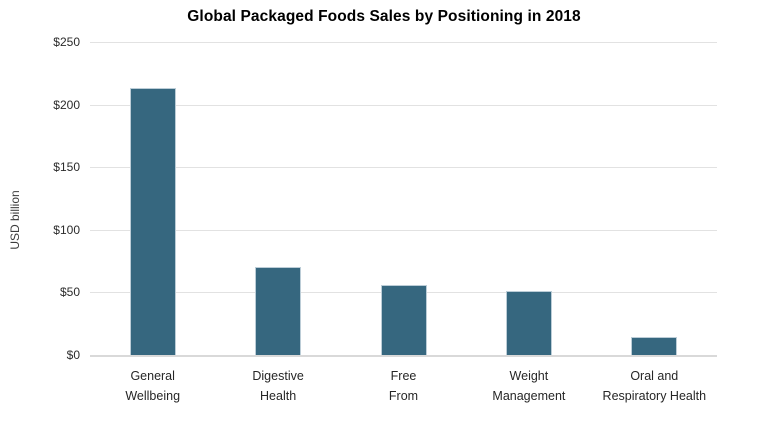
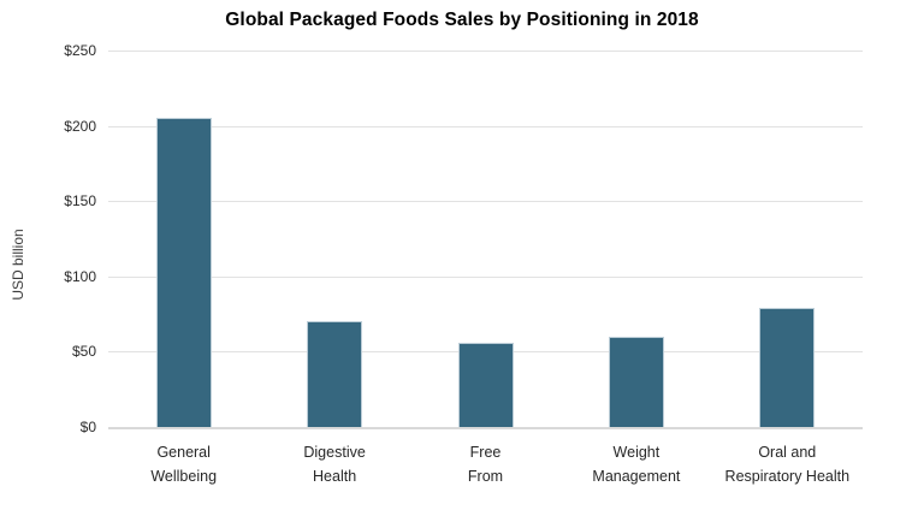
General Wellbeing: $213 -> $205
Weight Management: $51 -> $60
Oral and Respiratory Health: $14 -> $79
